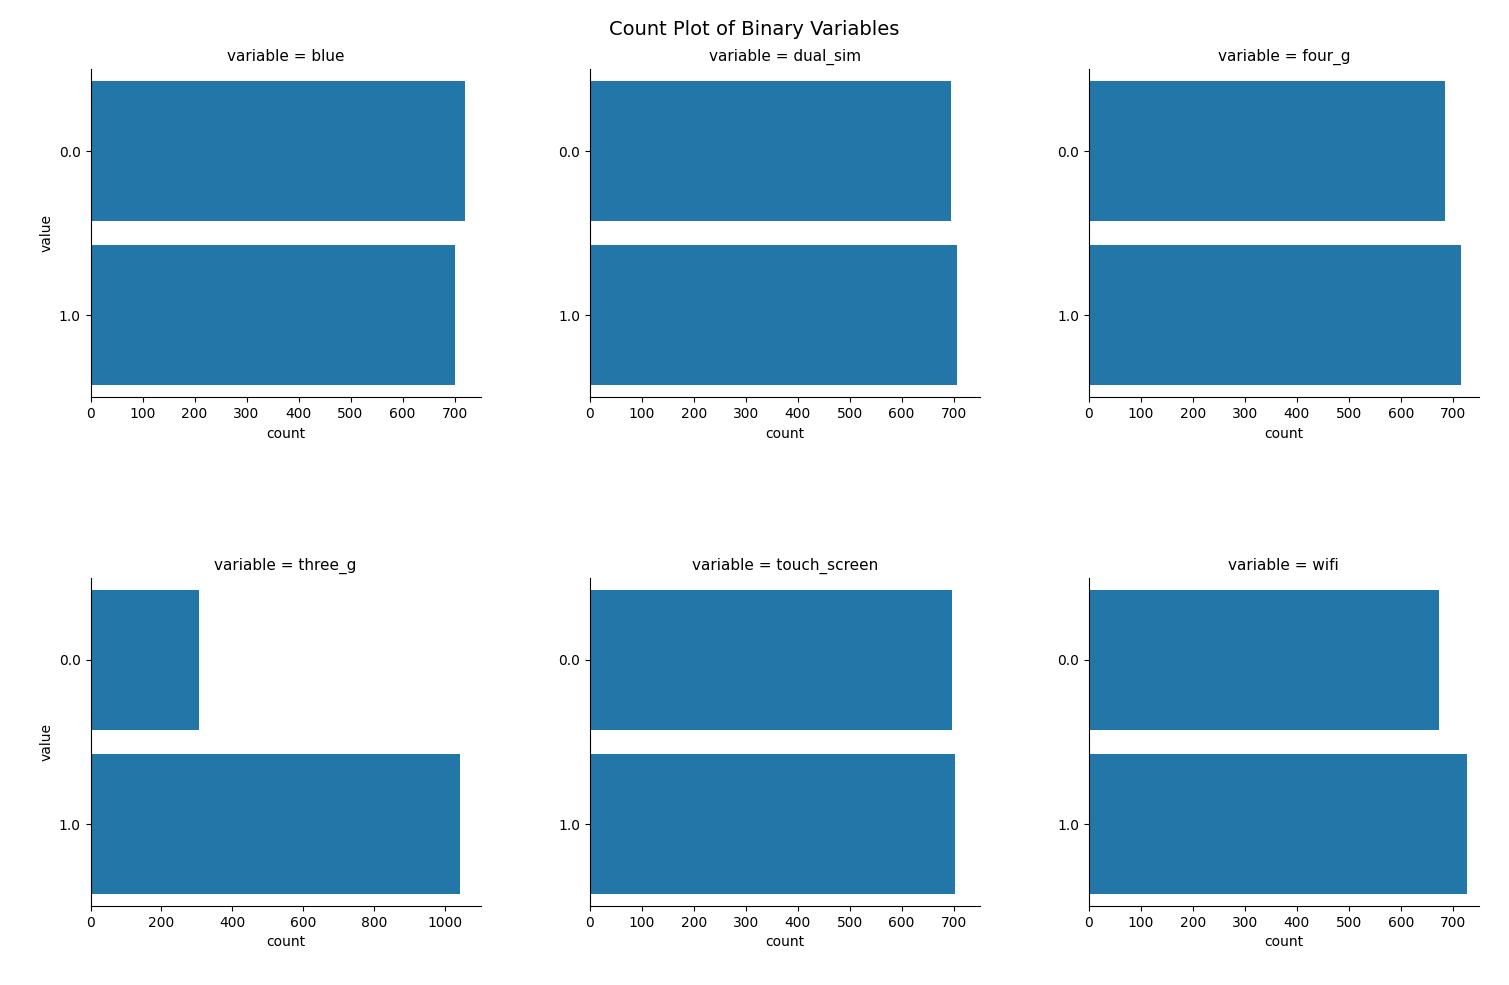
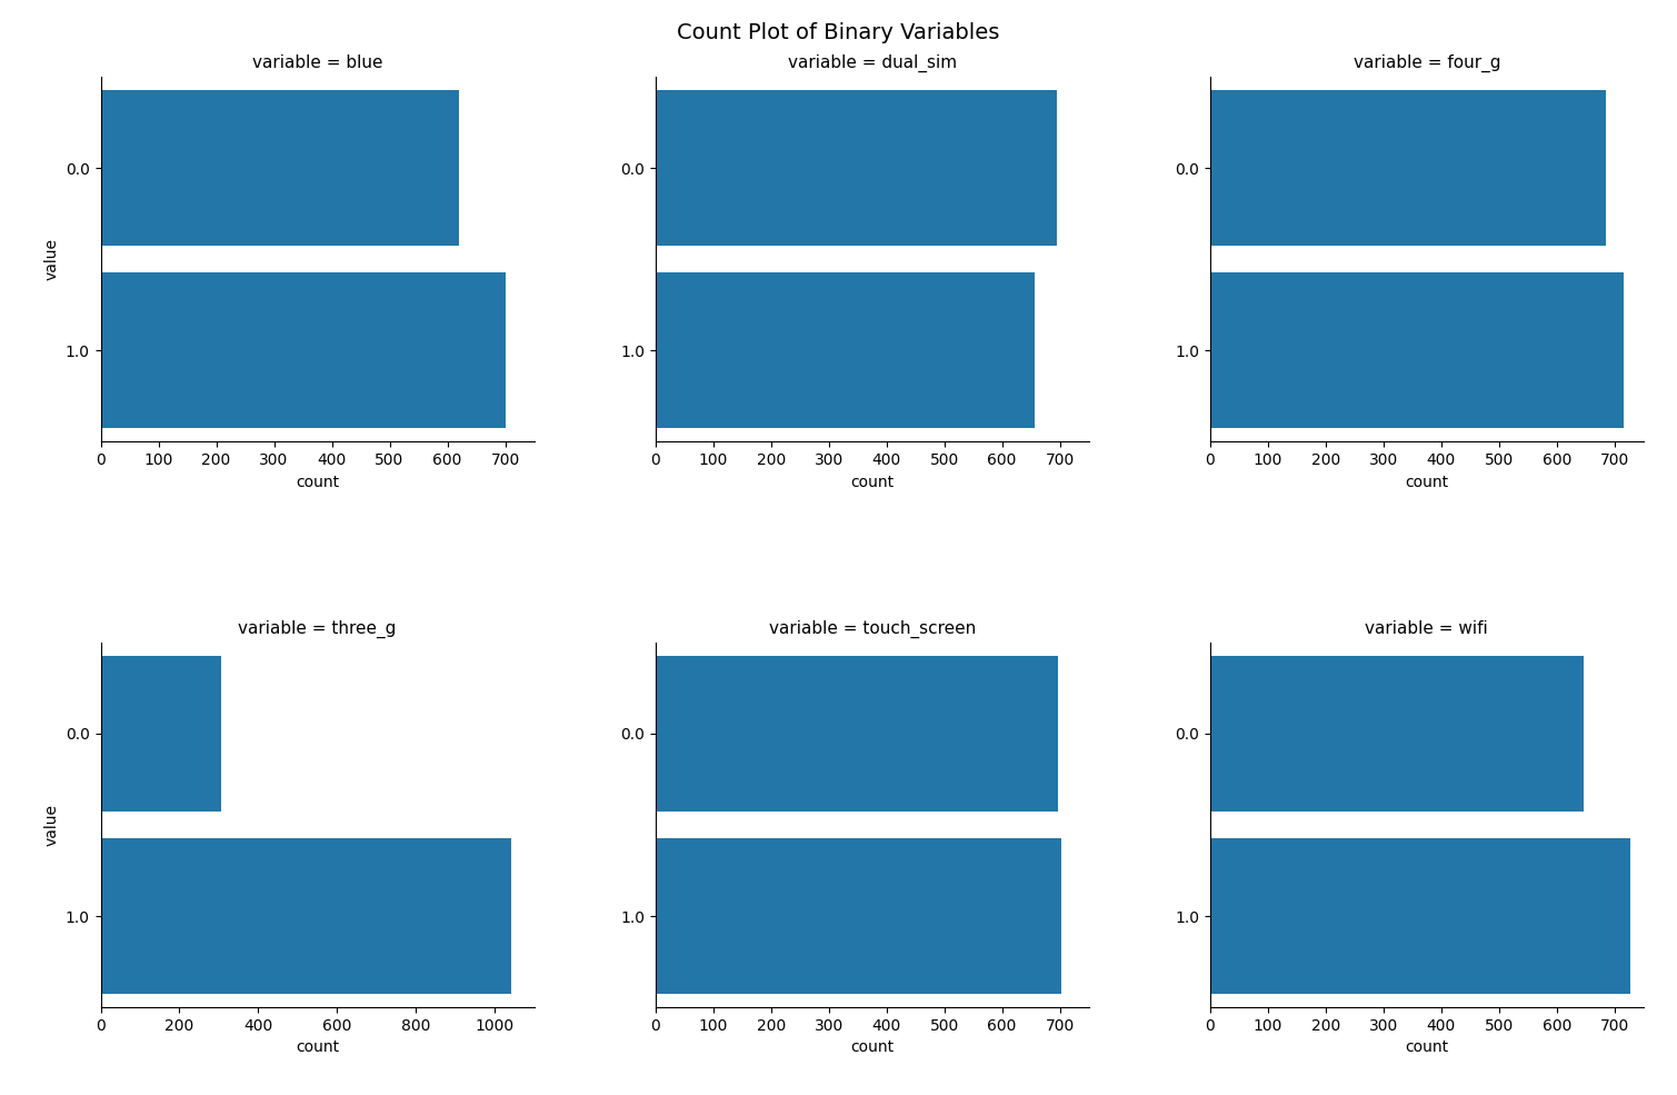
variable = blue/0.0: 720 -> 620
variable = dual_sim/1.0: 706 -> 656
variable = wifi/0.0: 673 -> 646
